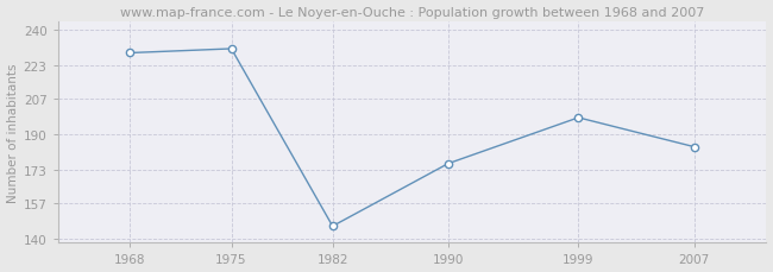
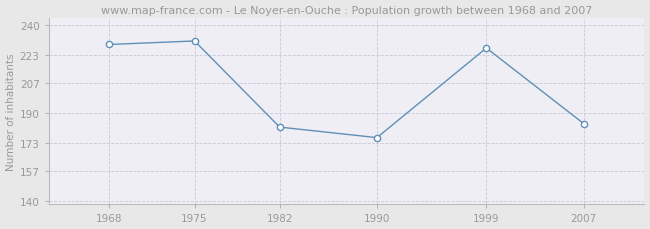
1982: 146 -> 182
1999: 198 -> 227
